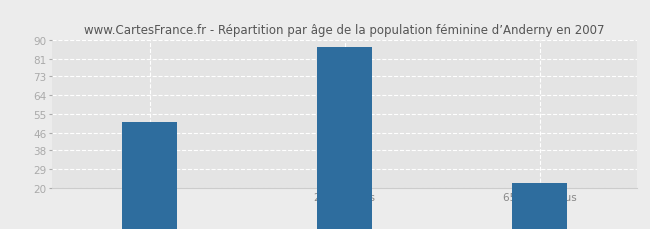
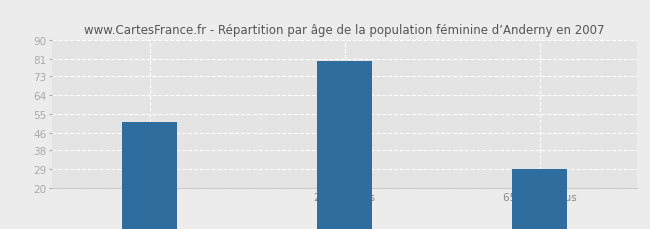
20 à 64 ans: 87 -> 80
65 ans et plus: 22 -> 29
